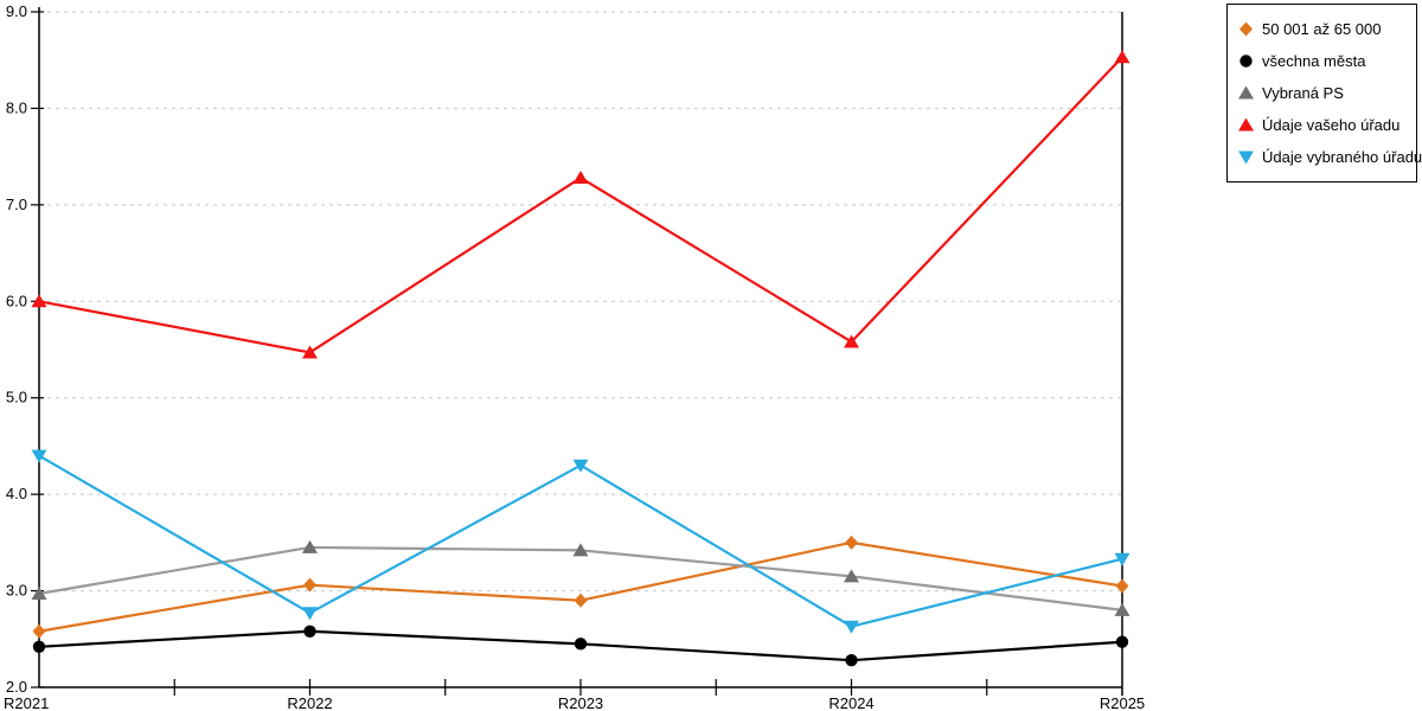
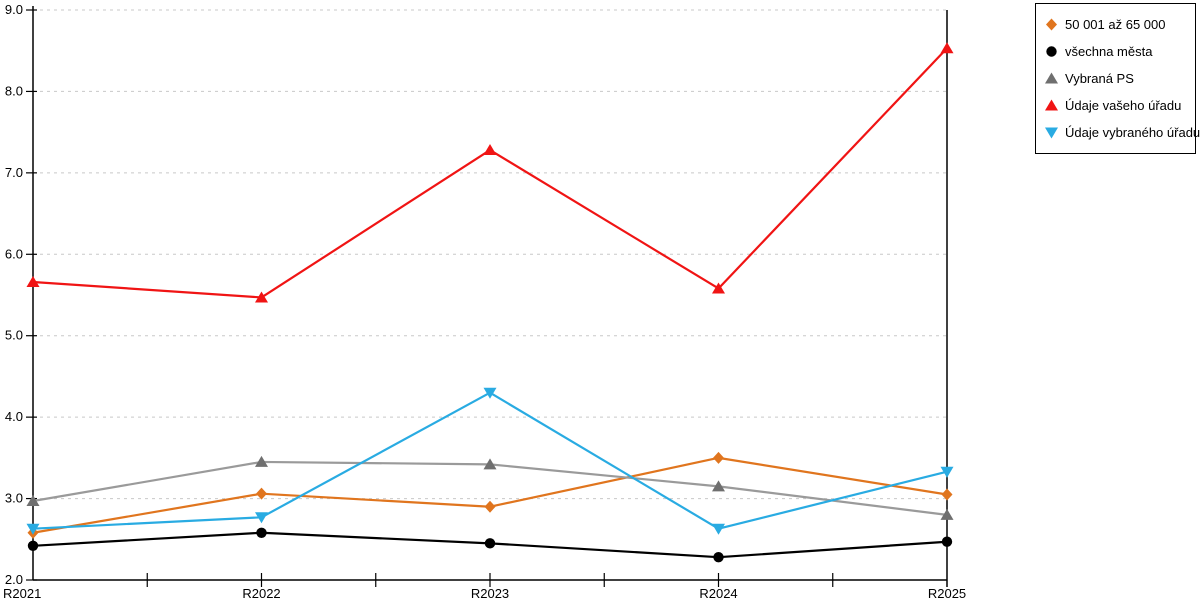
Údaje vašeho úřadu/R2021: 6.0 -> 5.7
Údaje vybraného úřadu/R2021: 4.4 -> 2.6
